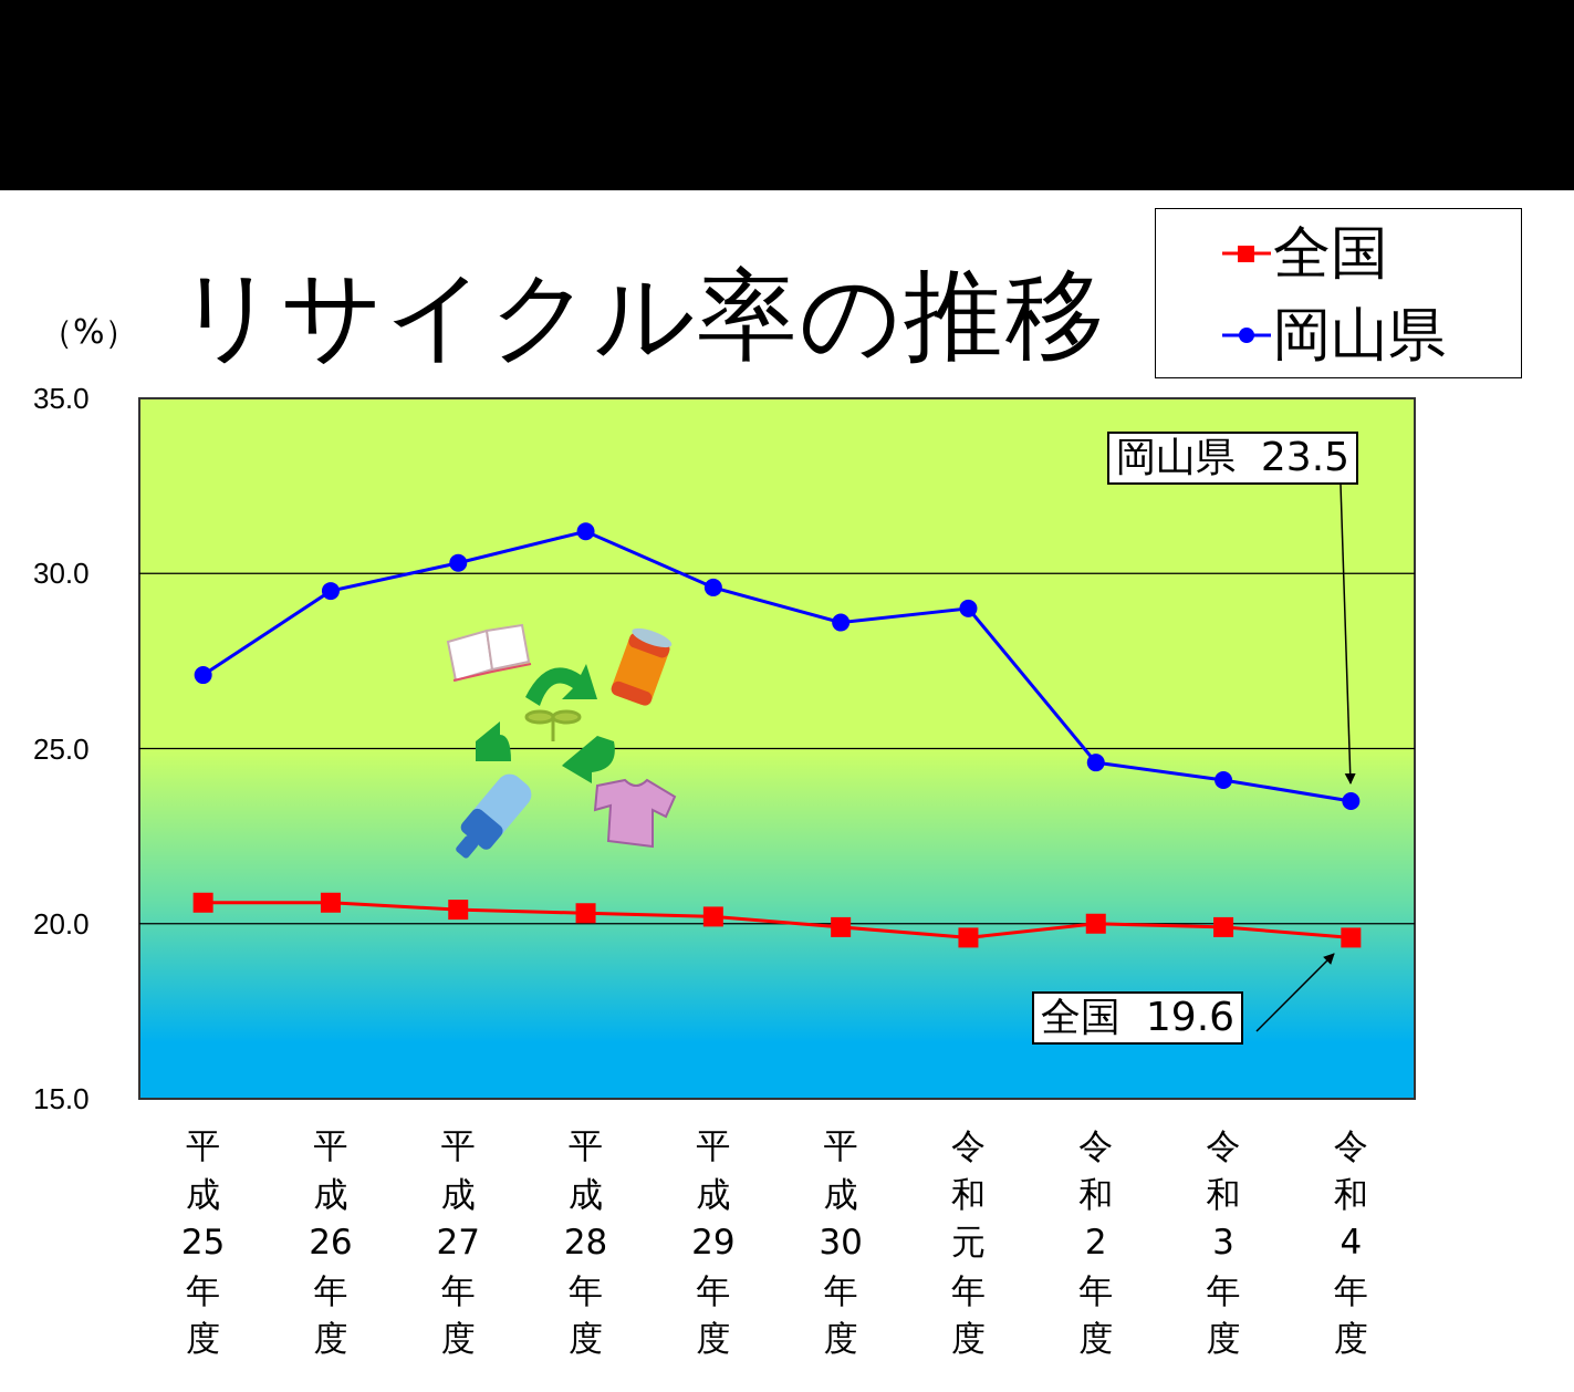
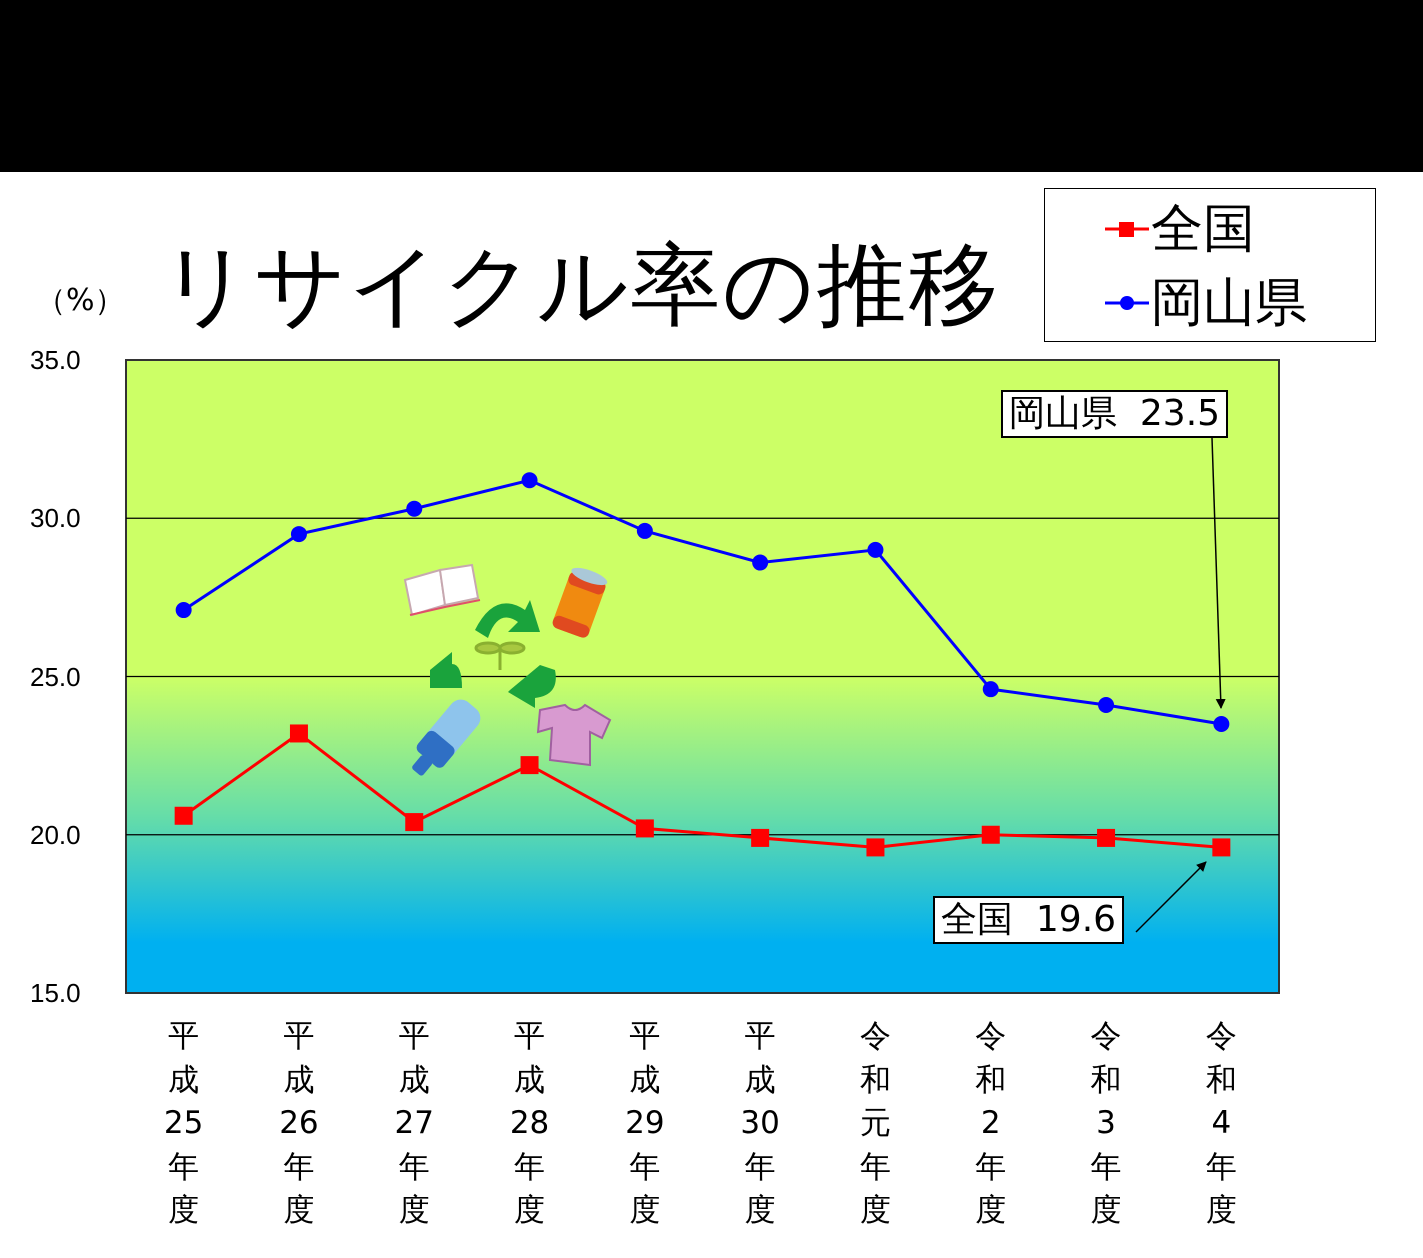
全国/平成26年度: 20.6 -> 23.2
全国/平成28年度: 20.3 -> 22.2
